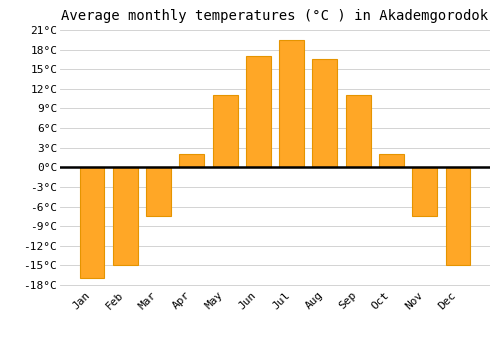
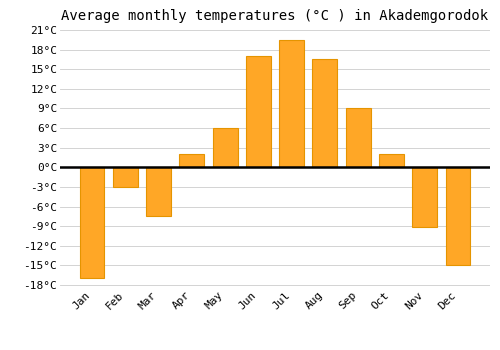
Feb: -15.0°C -> -3.0°C
May: 11.0°C -> 6.0°C
Sep: 11.0°C -> 9.0°C
Nov: -7.5°C -> -9.2°C
